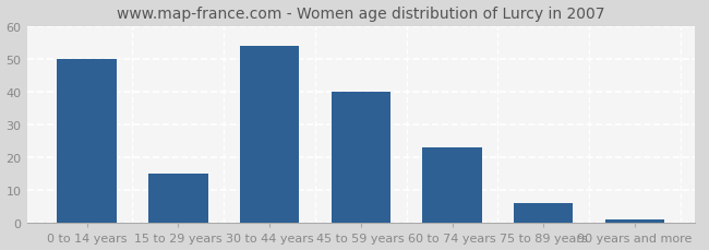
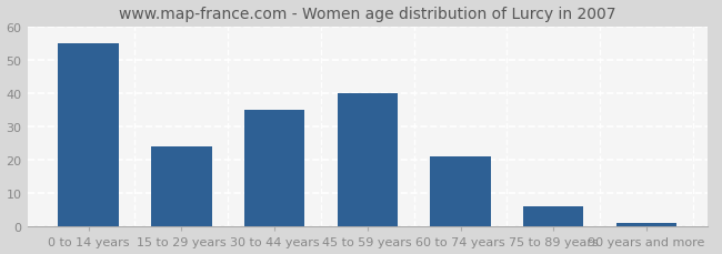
0 to 14 years: 50 -> 55
15 to 29 years: 15 -> 24
30 to 44 years: 54 -> 35
60 to 74 years: 23 -> 21
